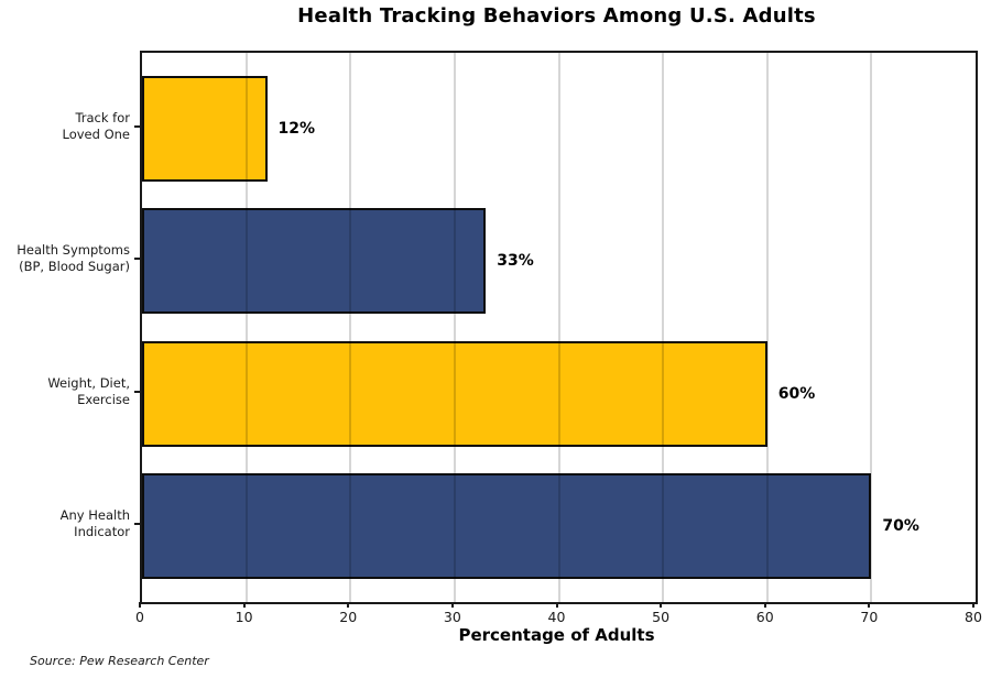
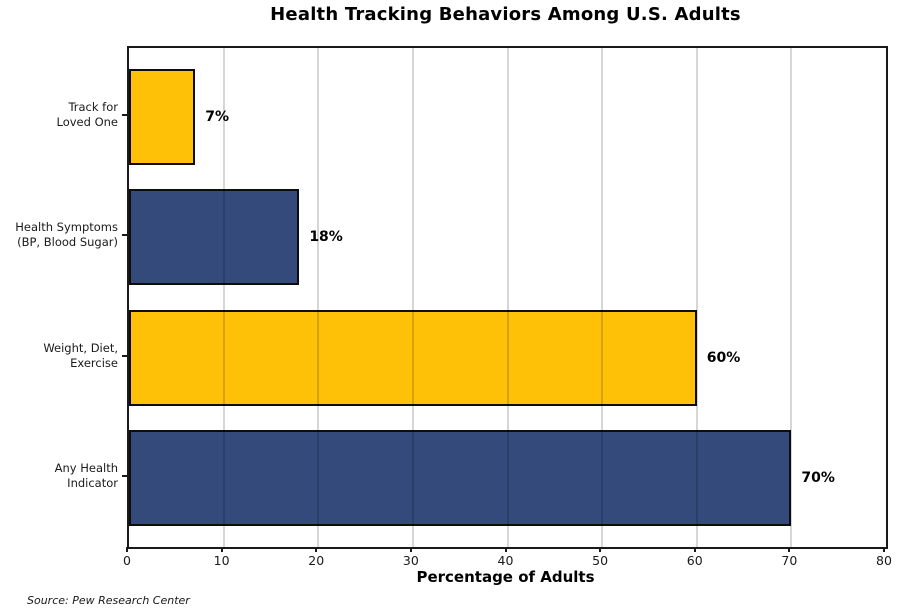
Track for Loved One: 12% -> 7%
Health Symptoms (BP, Blood Sugar): 33% -> 18%
